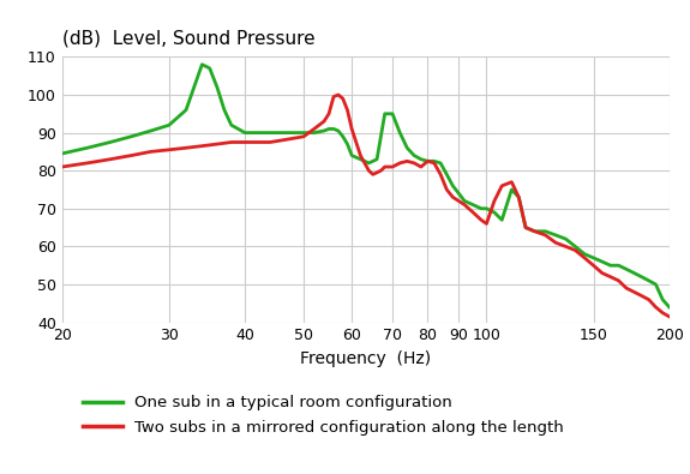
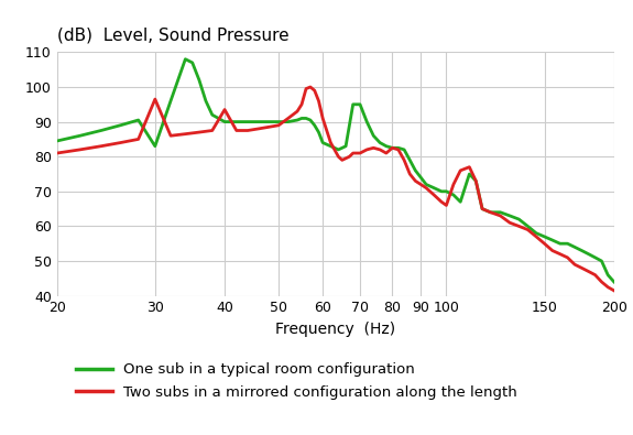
One sub in a typical room configuration/30: 92.0 -> 83.0
Two subs in a mirrored configuration along the length/30: 85.5 -> 96.5
Two subs in a mirrored configuration along the length/40: 87.5 -> 93.5
